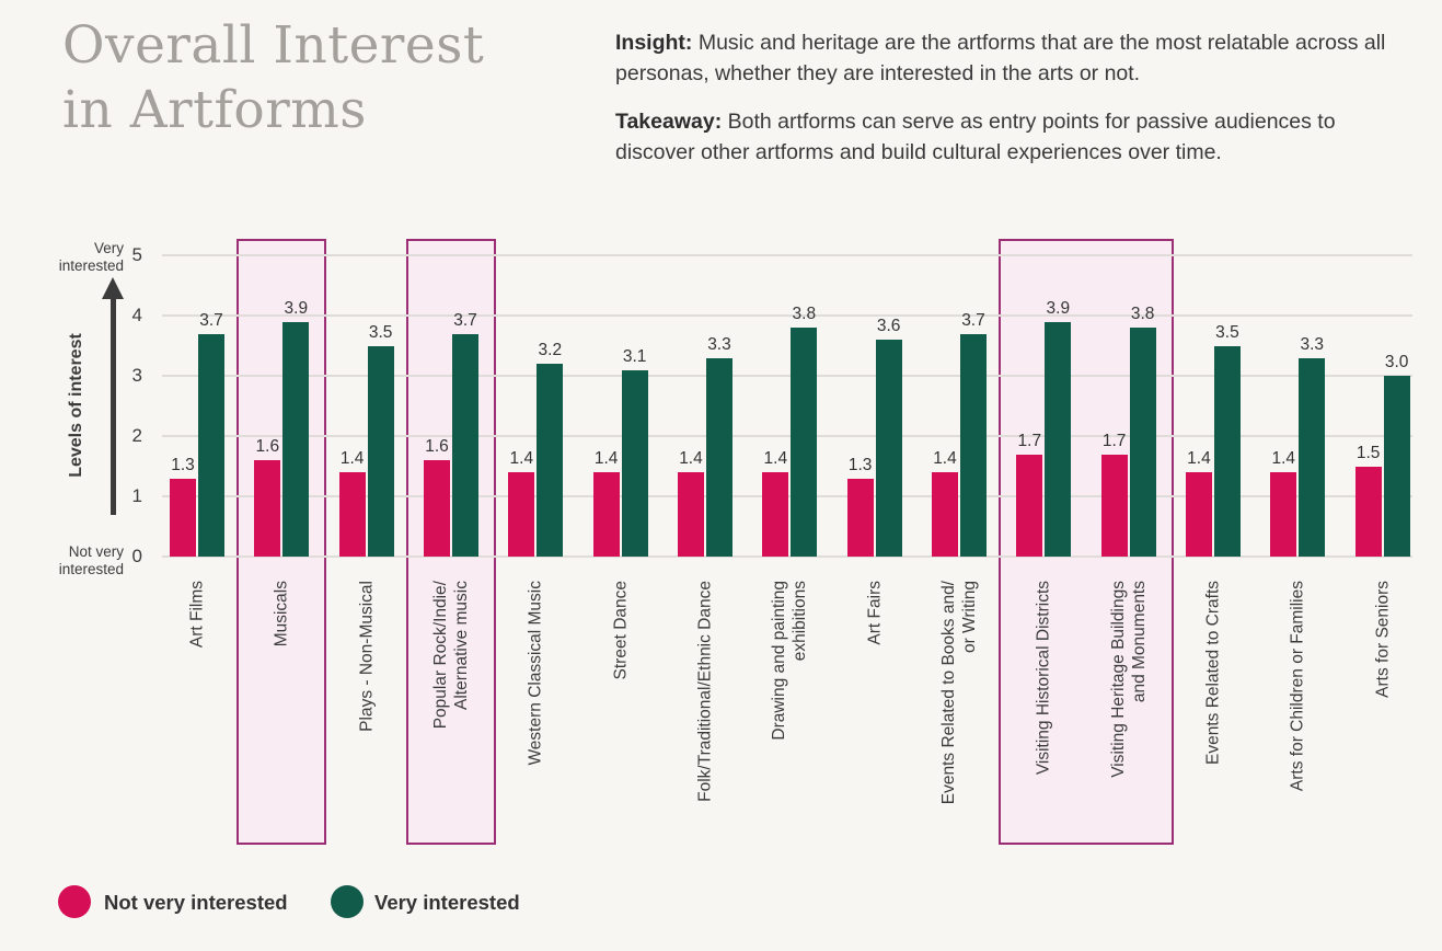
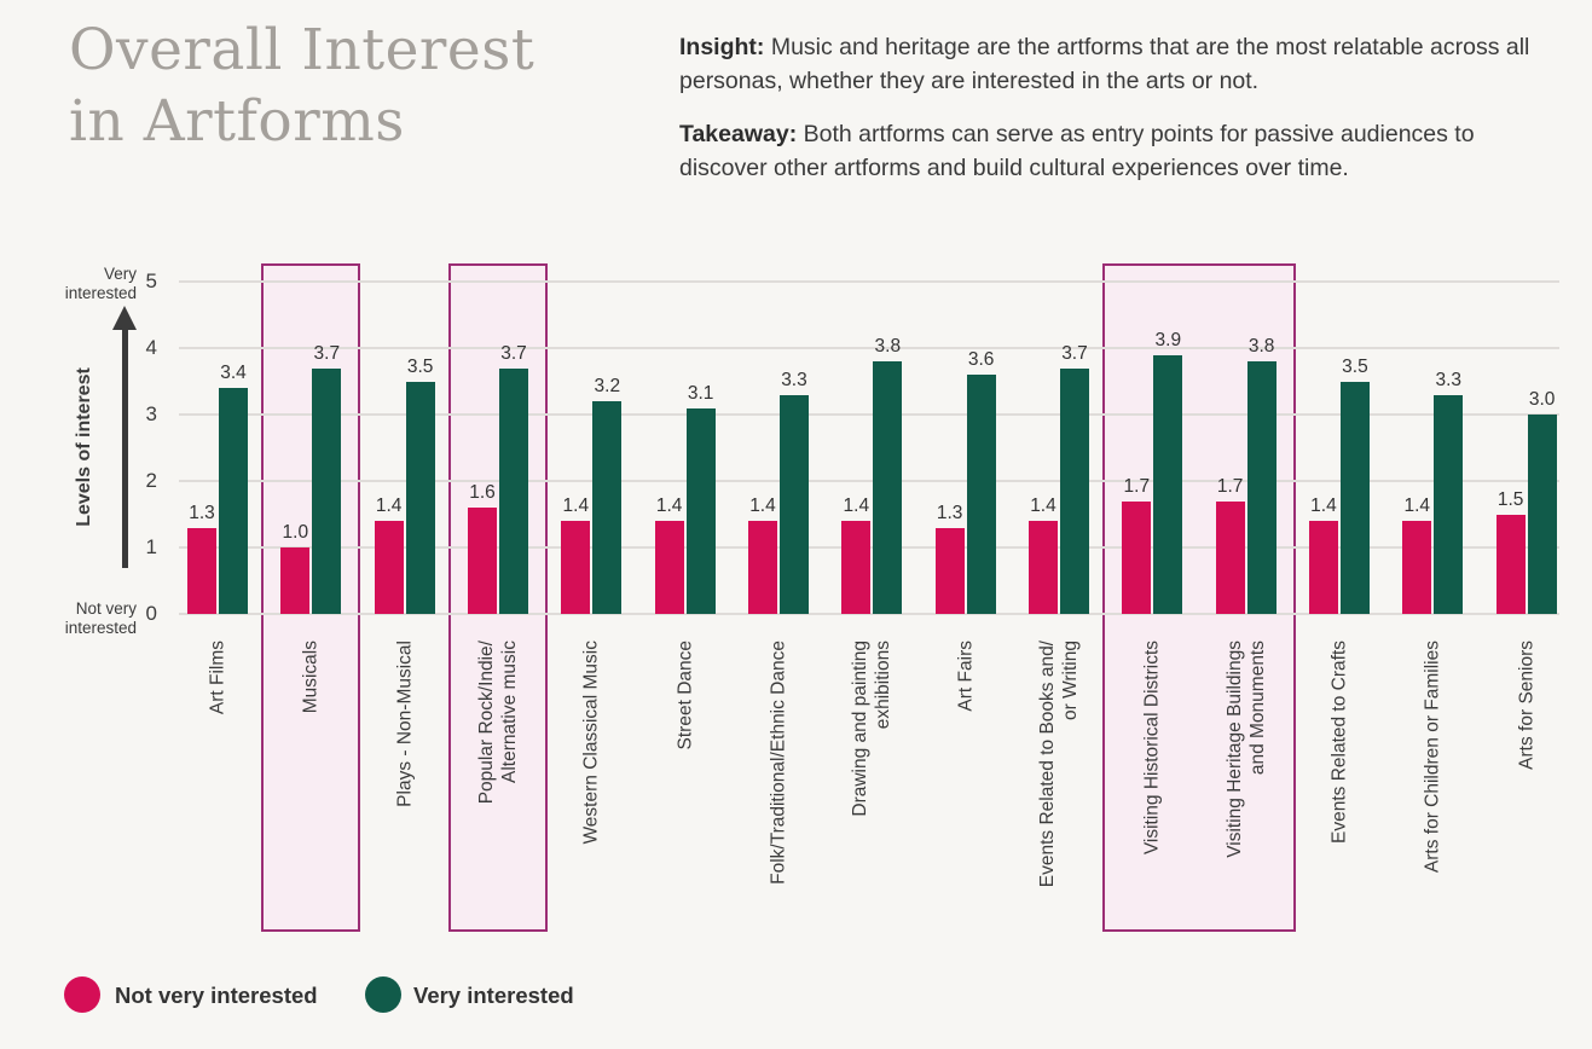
Very interested/Art Films: 3.7 -> 3.4
Not very interested/Musicals: 1.6 -> 1.0
Very interested/Musicals: 3.9 -> 3.7
